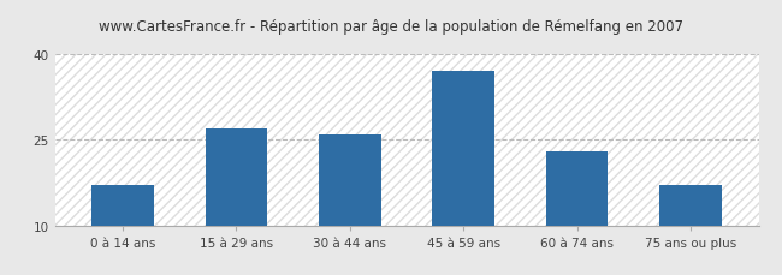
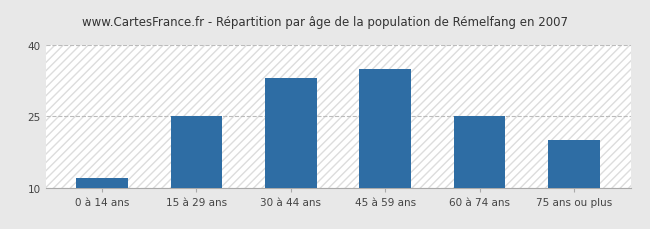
0 à 14 ans: 17 -> 12
15 à 29 ans: 27 -> 25
30 à 44 ans: 26 -> 33
45 à 59 ans: 37 -> 35
60 à 74 ans: 23 -> 25
75 ans ou plus: 17 -> 20
